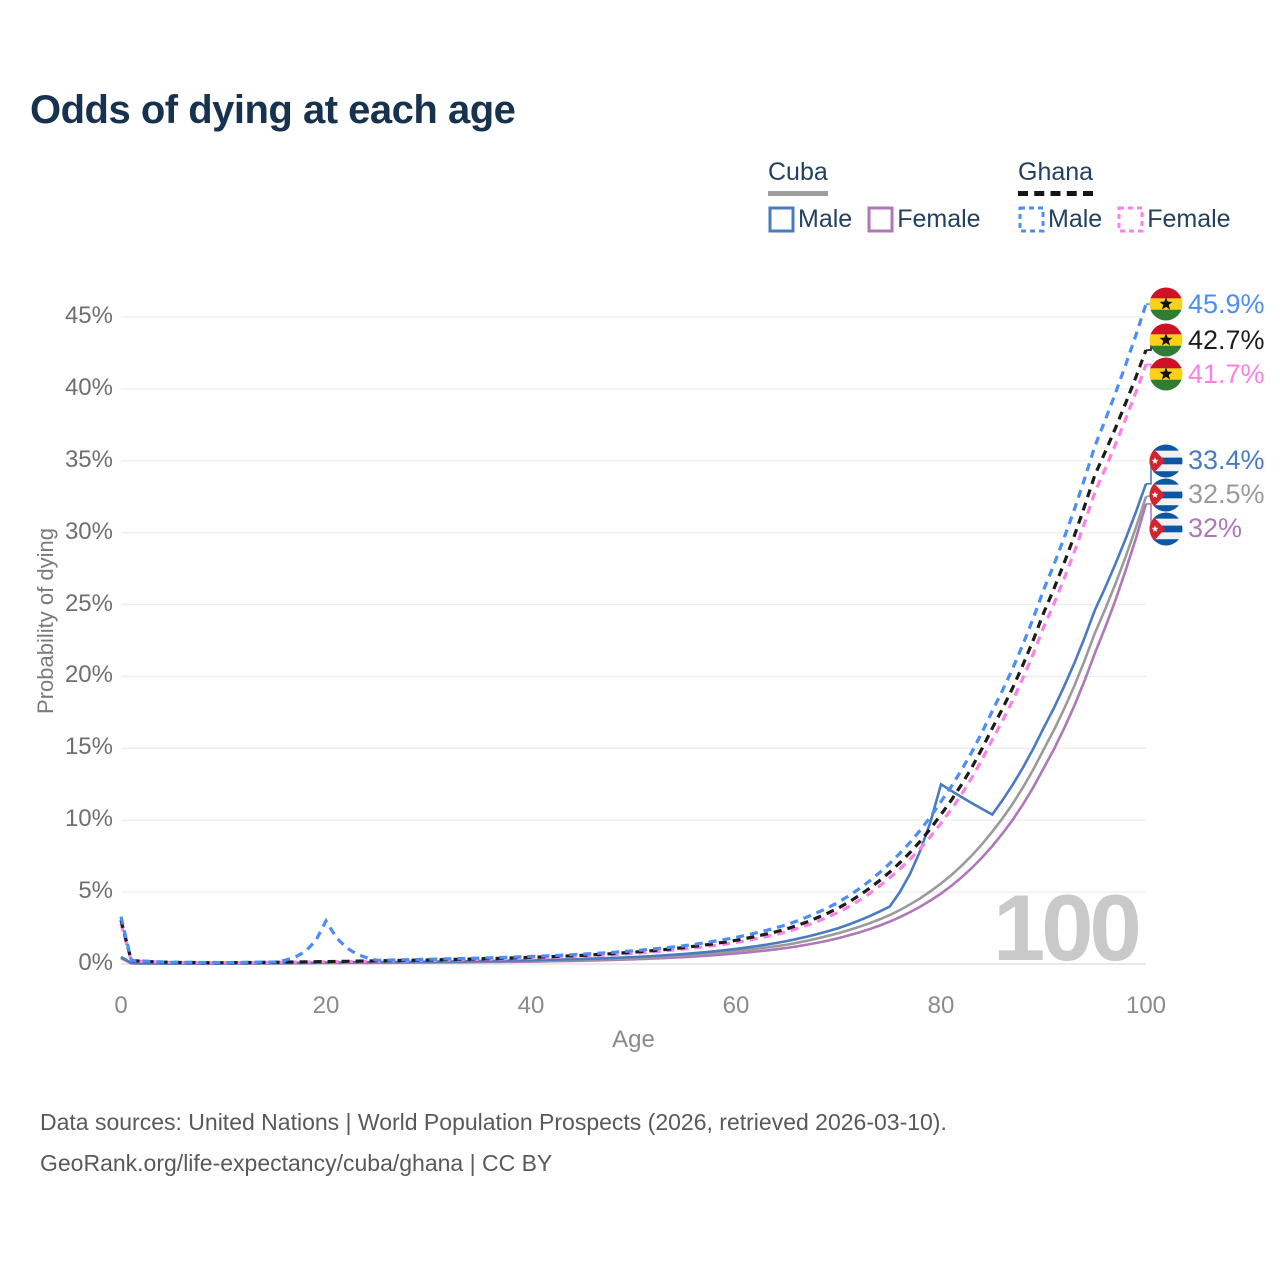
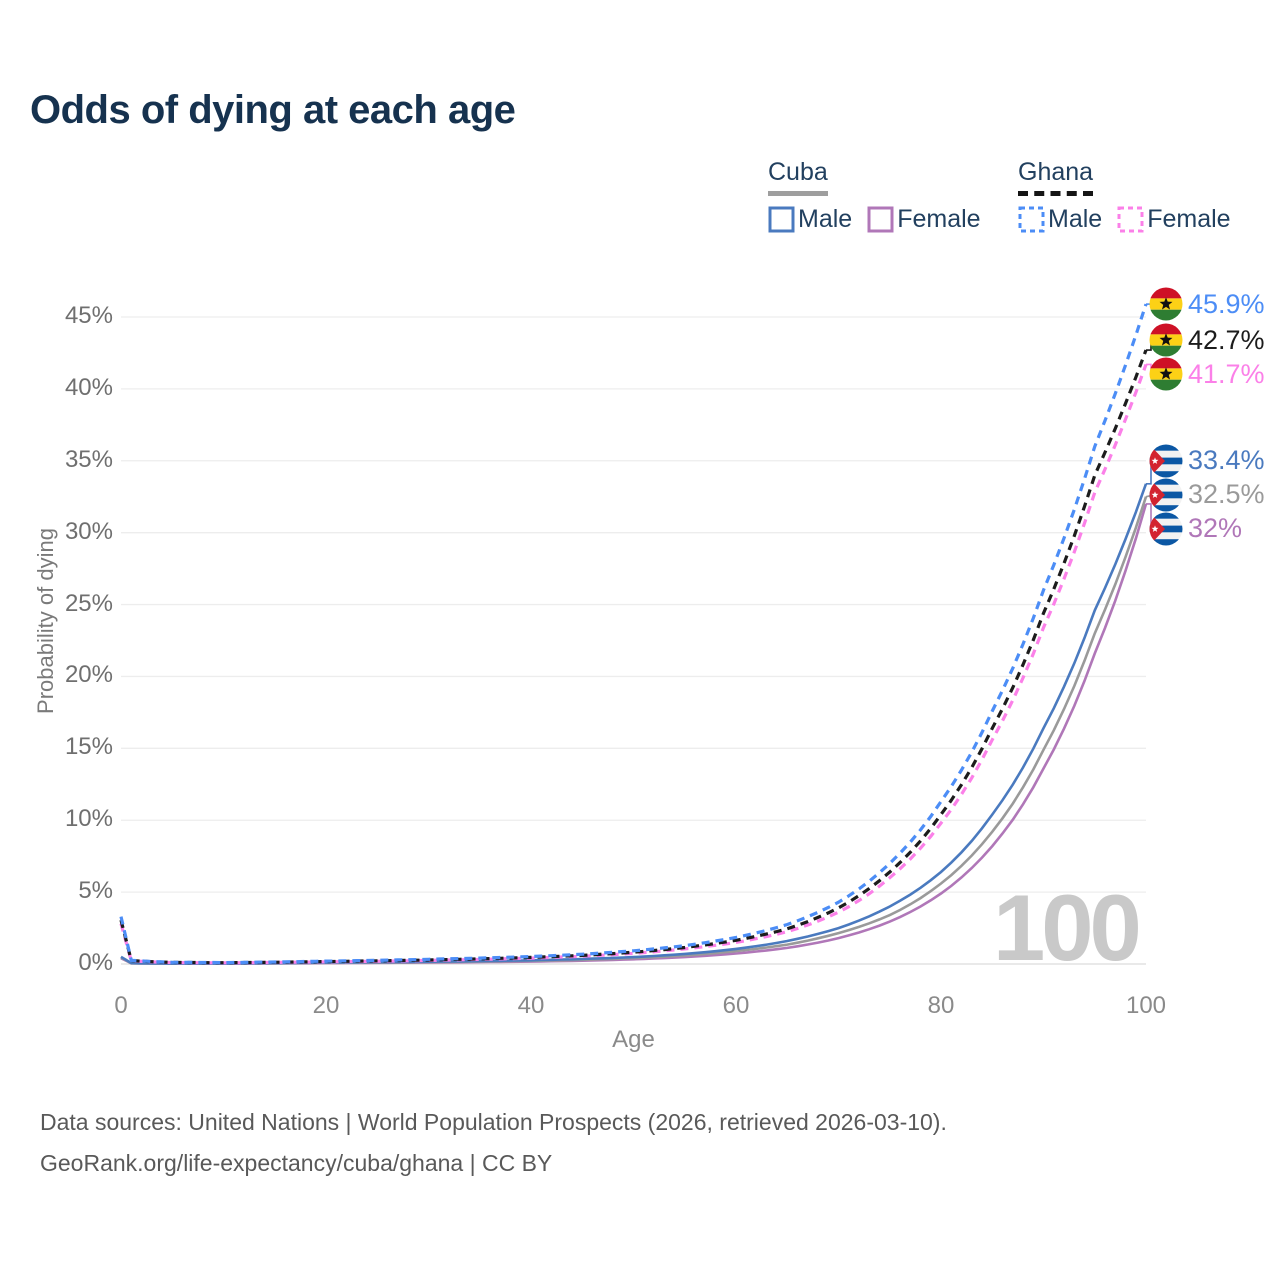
Ghana Male/20: 3.0% -> 0.2%
Cuba Male/80: 12.5% -> 6.4%
